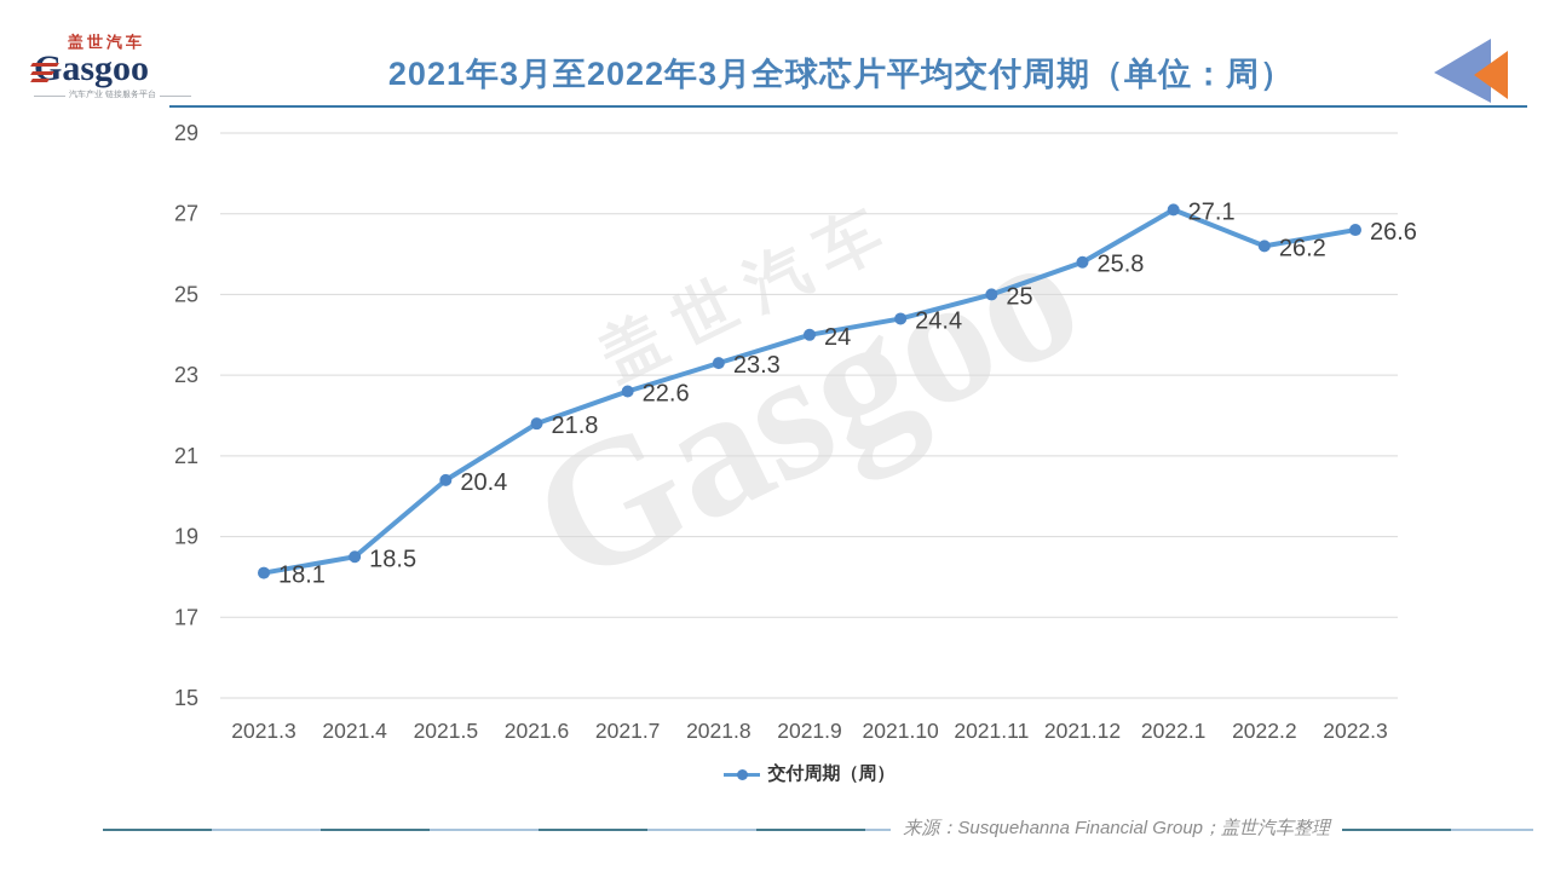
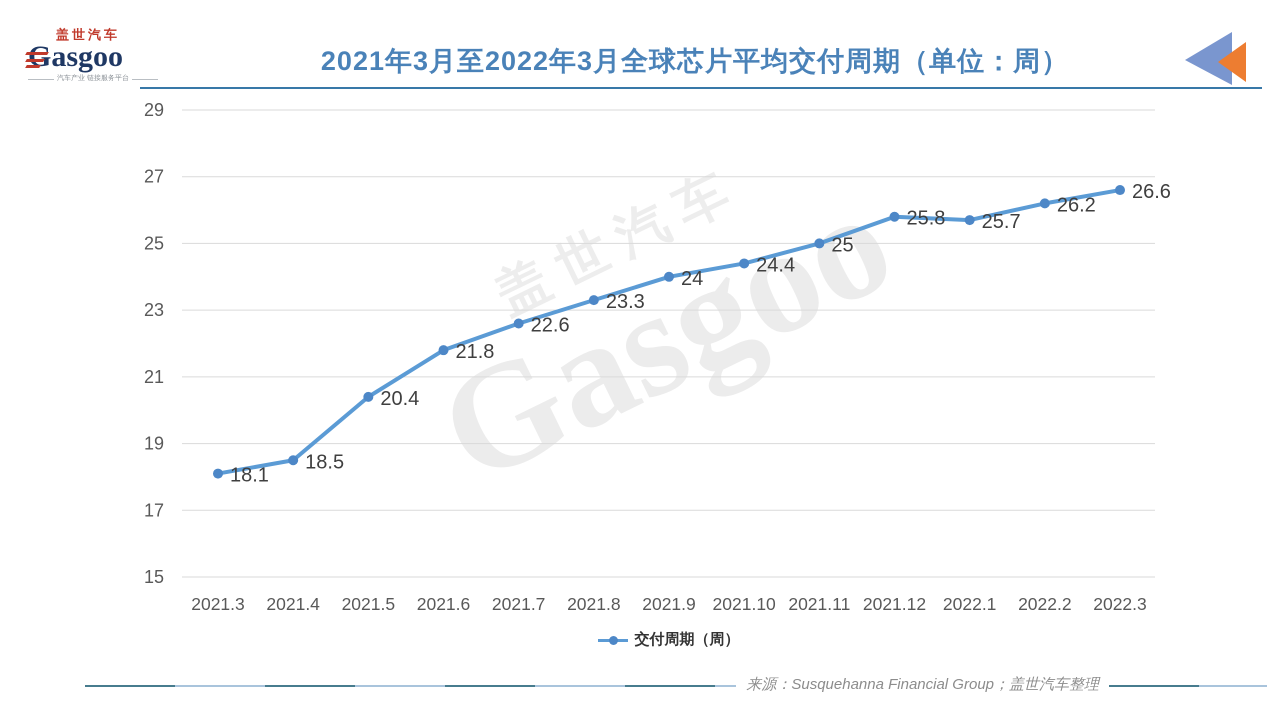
2022.1: 27.1 -> 25.7
